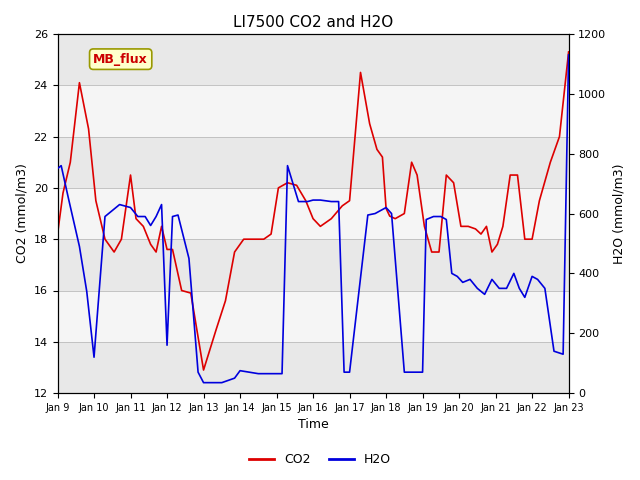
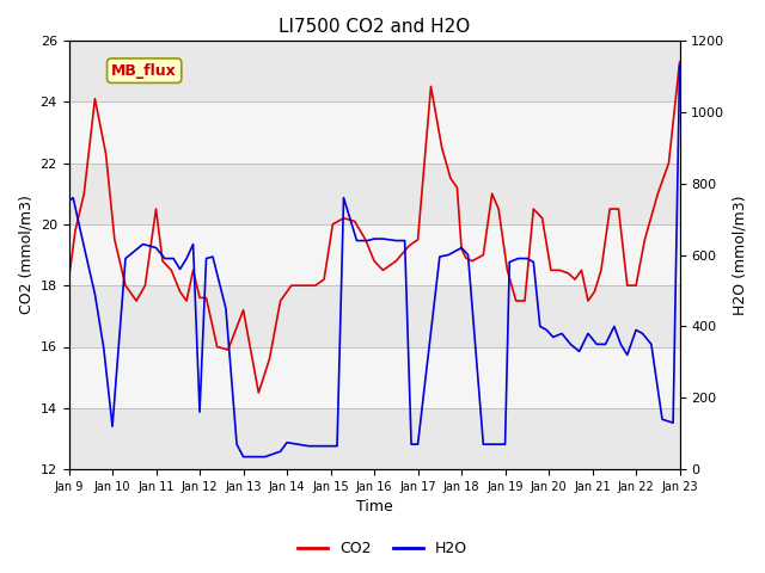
CO2/Jan 13: 12.9 -> 17.2
